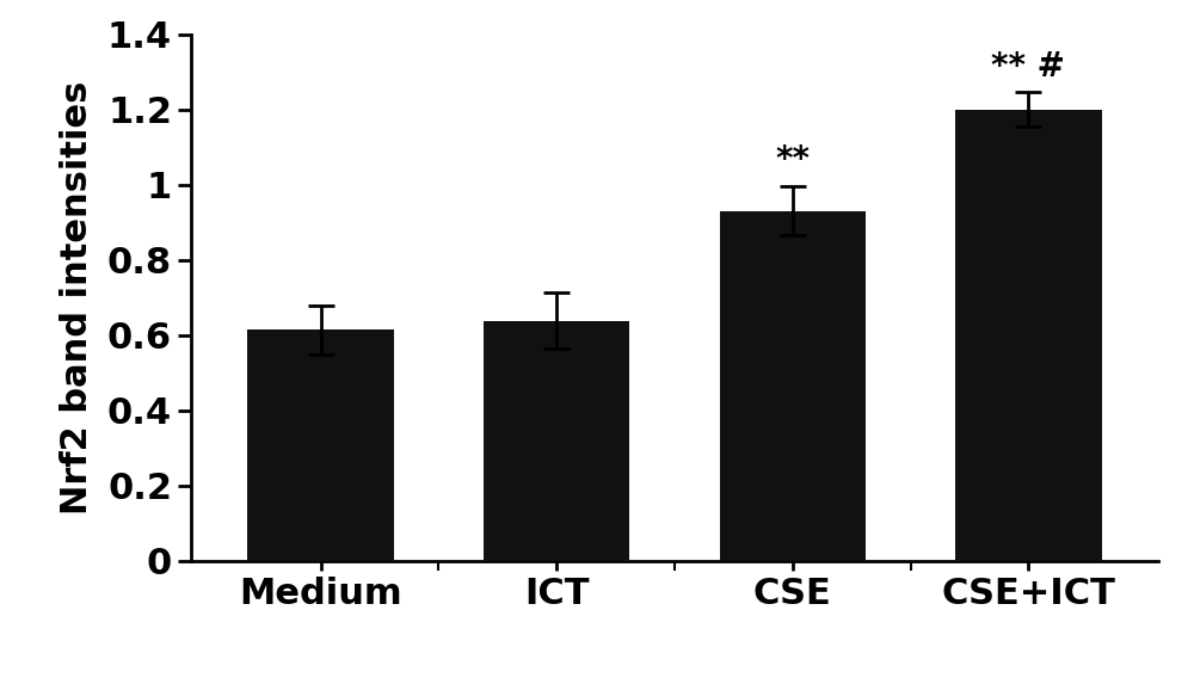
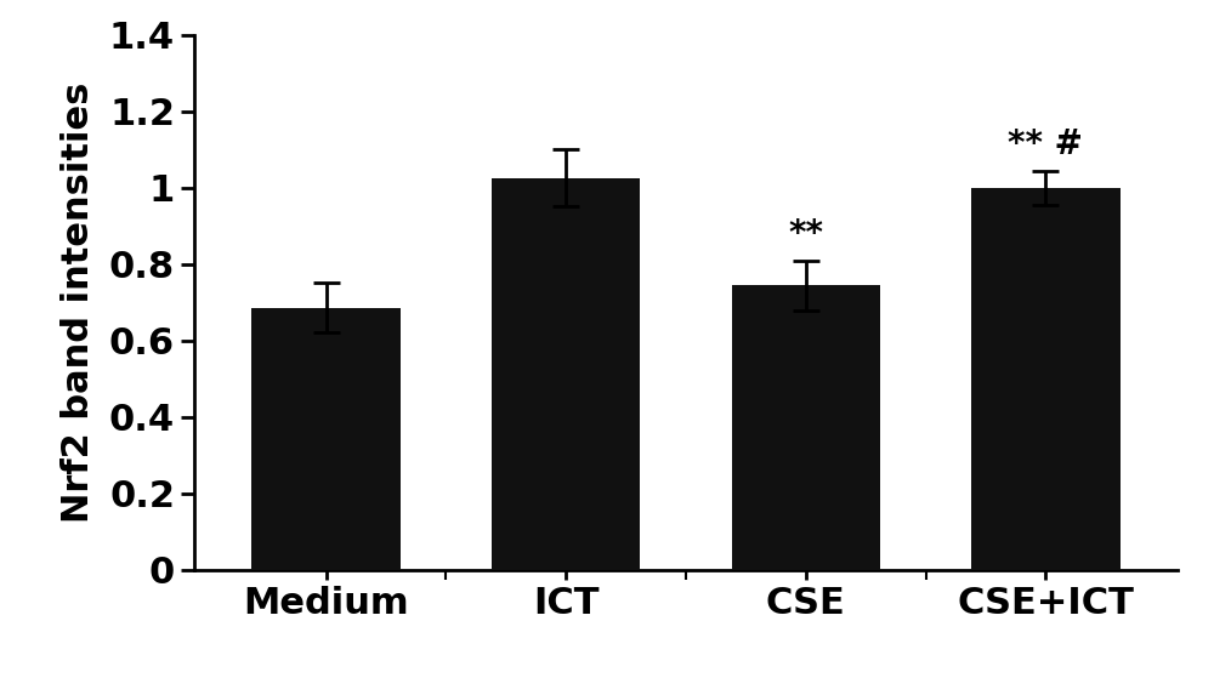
Medium: 0.615 -> 0.685
ICT: 0.638 -> 1.025
CSE: 0.930 -> 0.745
CSE+ICT: 1.200 -> 1.000
